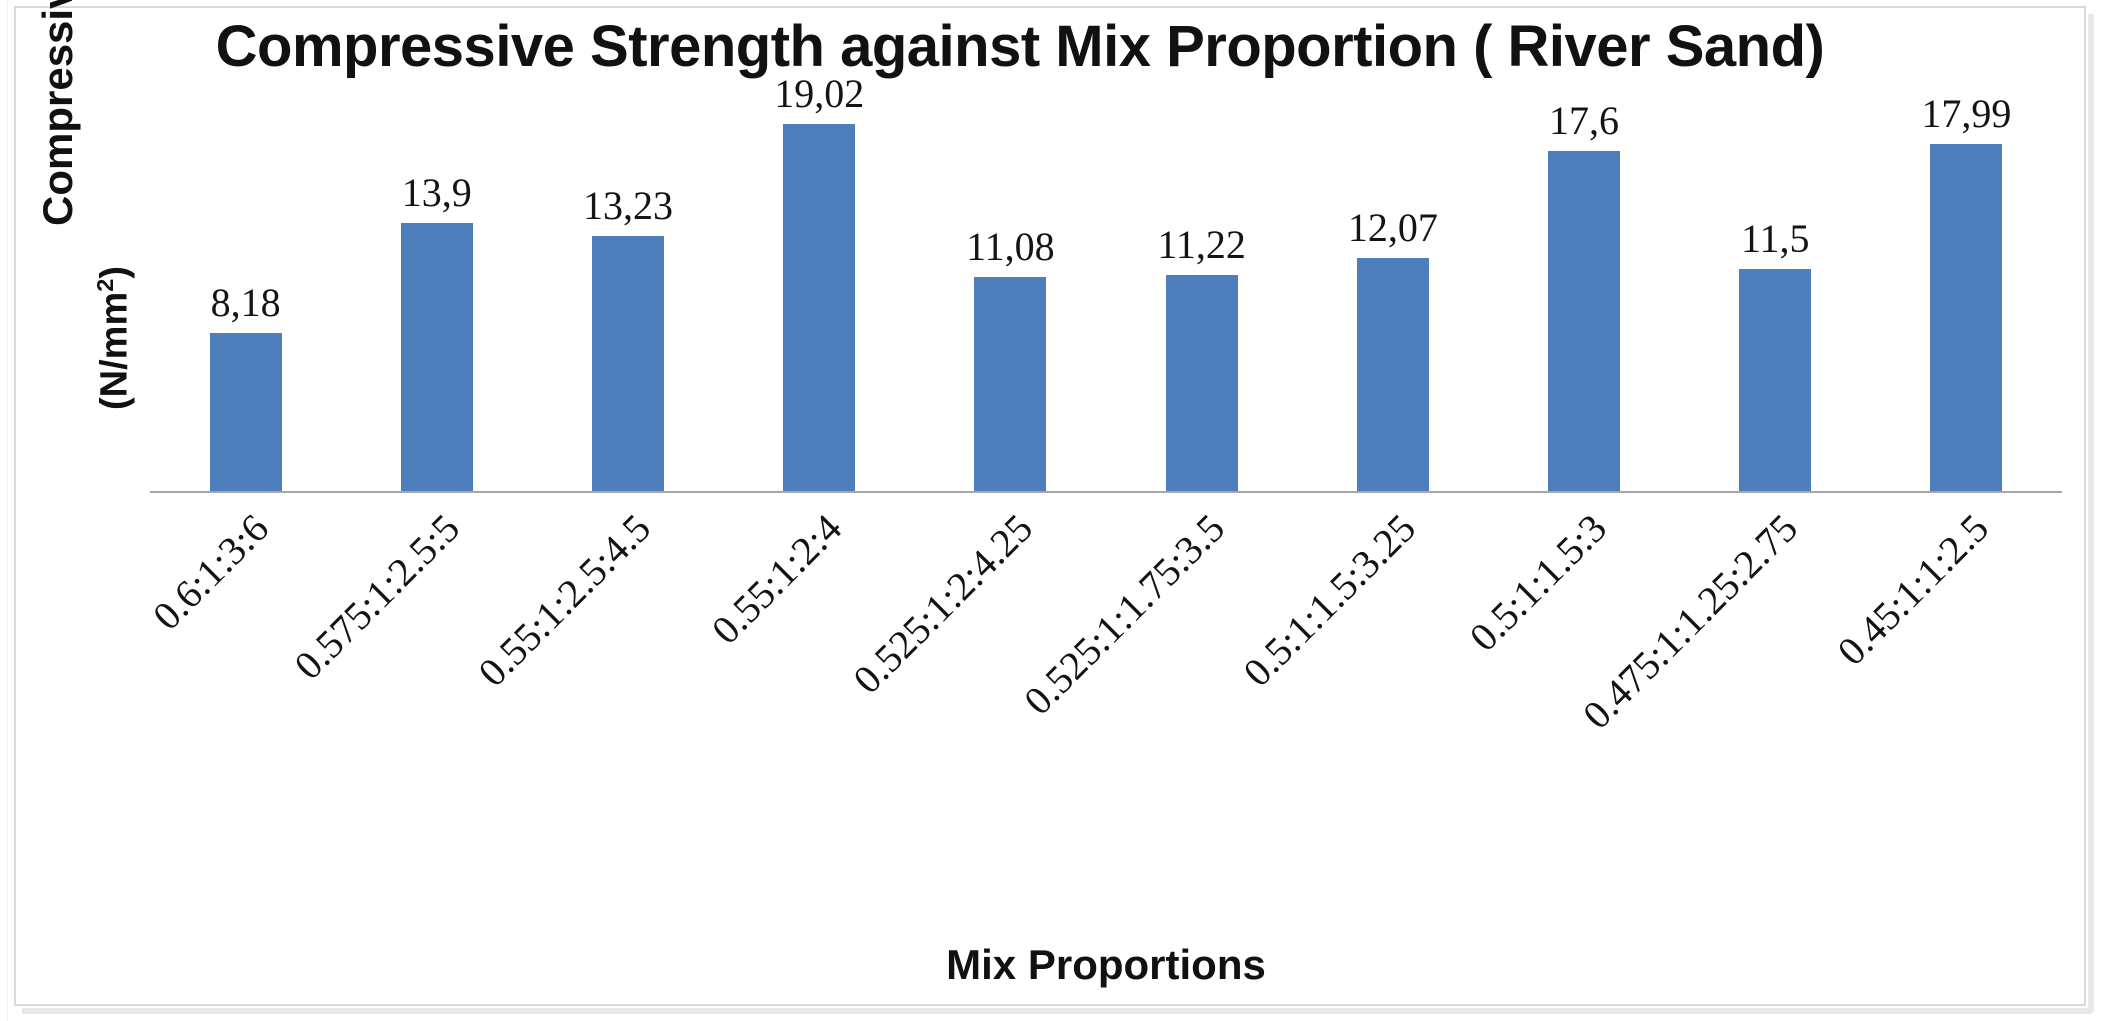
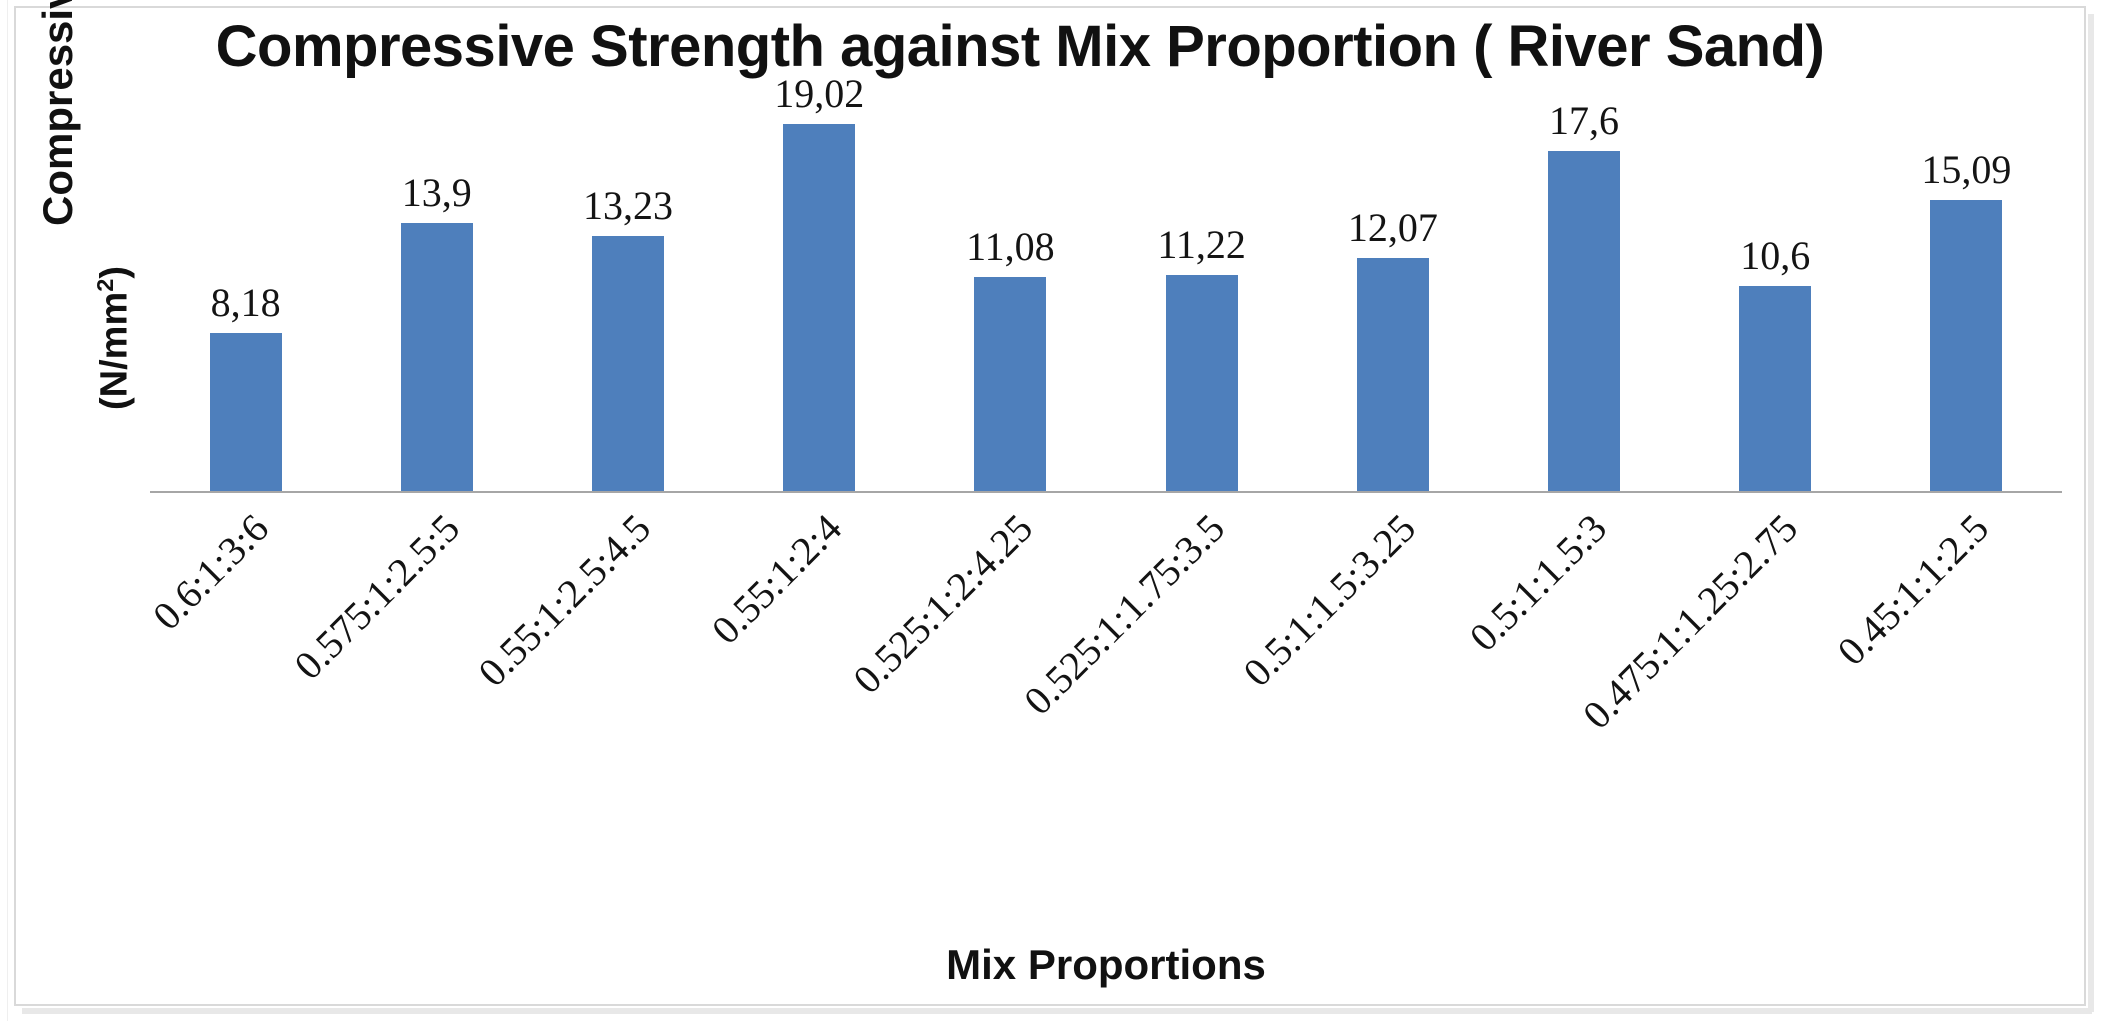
0.475:1:1.25:2.75: 11,5 -> 10,6
0.45:1:1:2.5: 17,99 -> 15,09
